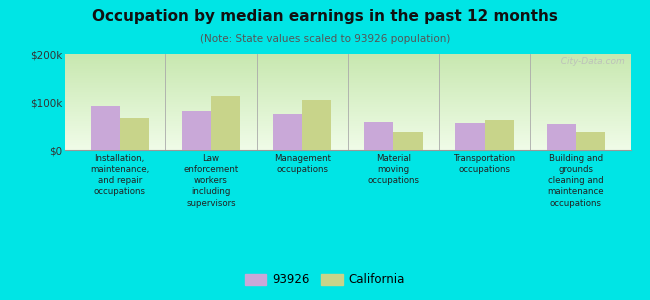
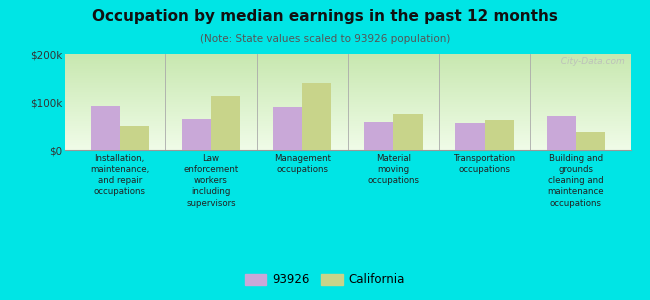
California/Installation, maintenance, and repair occupations: $67k -> $50k
93926/Law enforcement workers including supervisors: $82k -> $65k
93926/Management occupations: $76k -> $90k
California/Management occupations: $105k -> $140k
California/Material moving occupations: $38k -> $75k
93926/Building and grounds cleaning and maintenance occupations: $55k -> $70k
